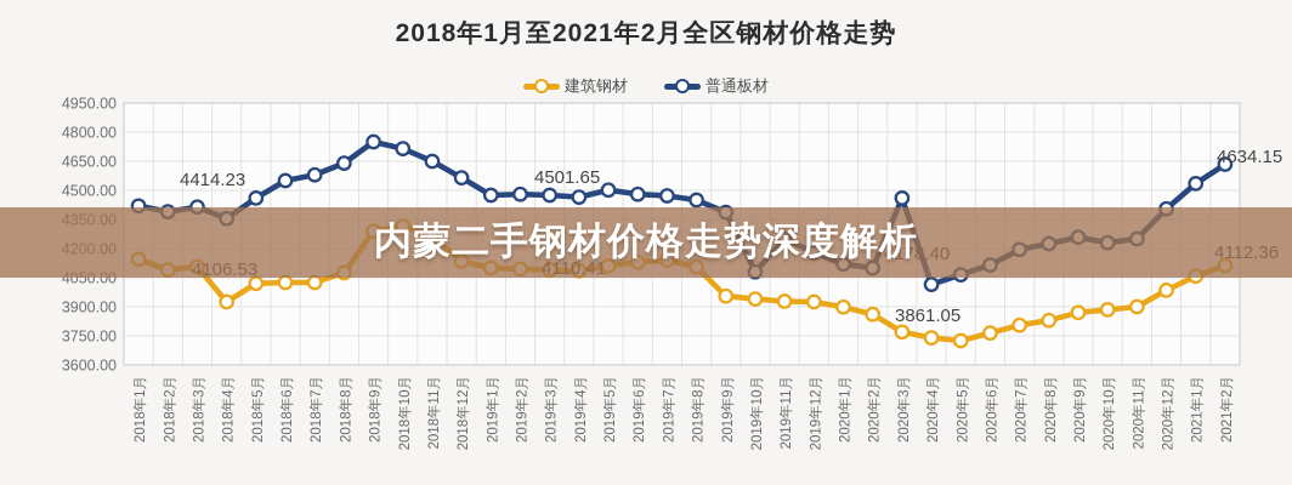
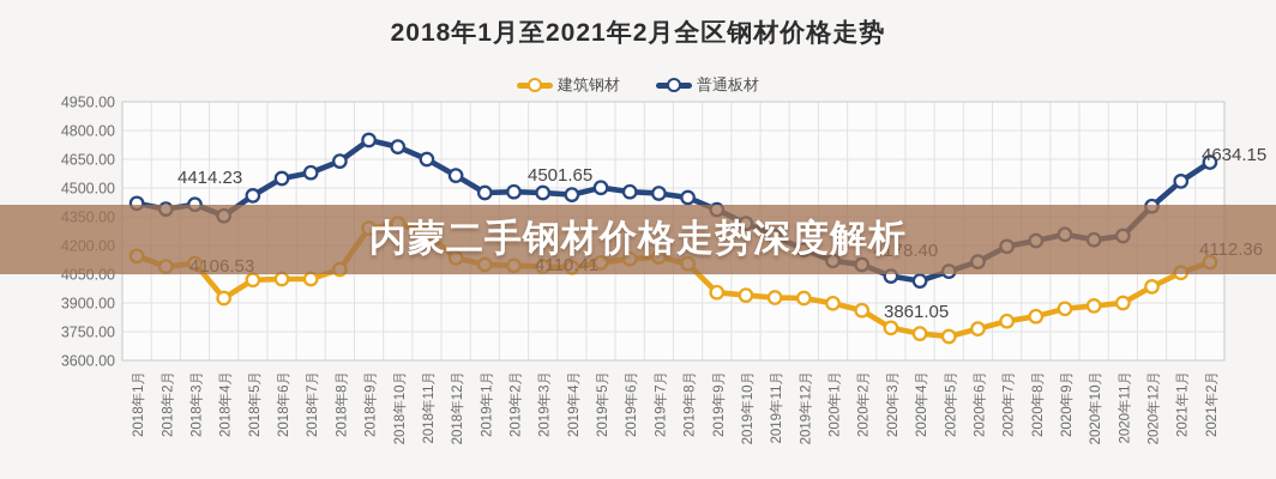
普通板材/2019年10月: 4080 -> 4320
普通板材/2020年3月: 4460 -> 4040
